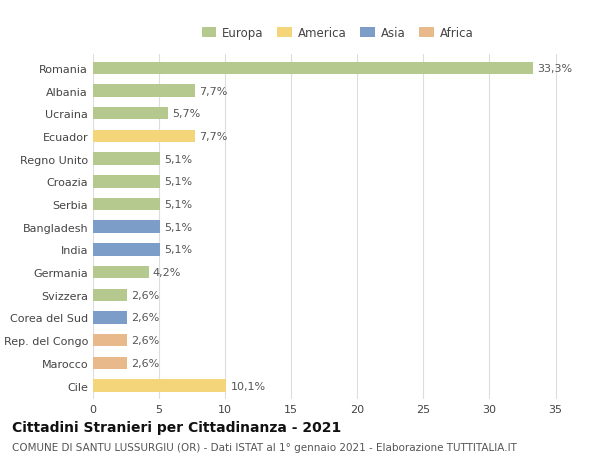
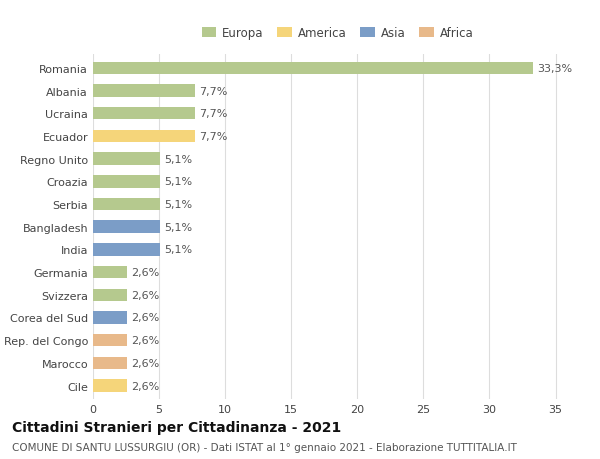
Ucraina: 5,7% -> 7,7%
Germania: 4,2% -> 2,6%
Cile: 10,1% -> 2,6%
